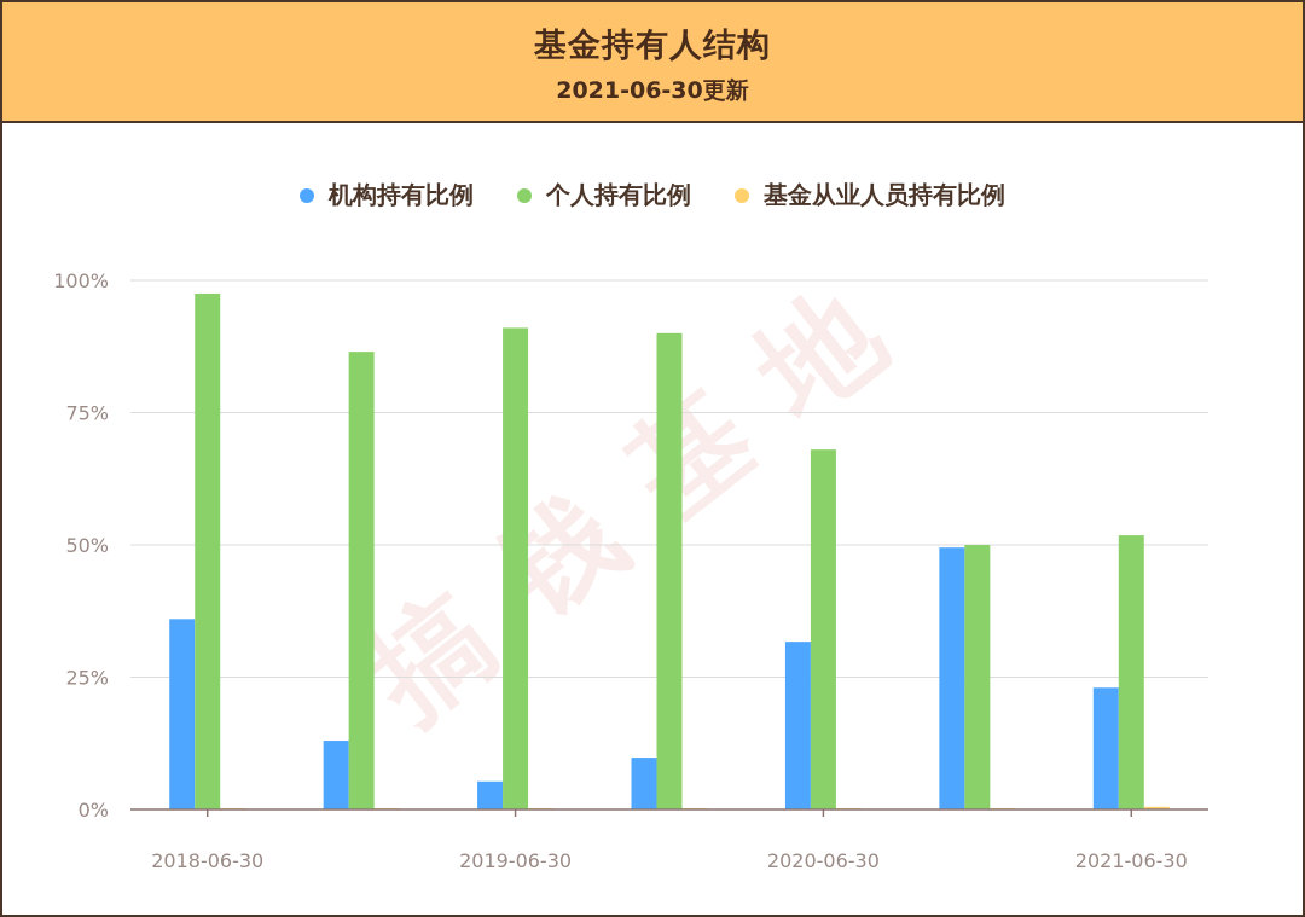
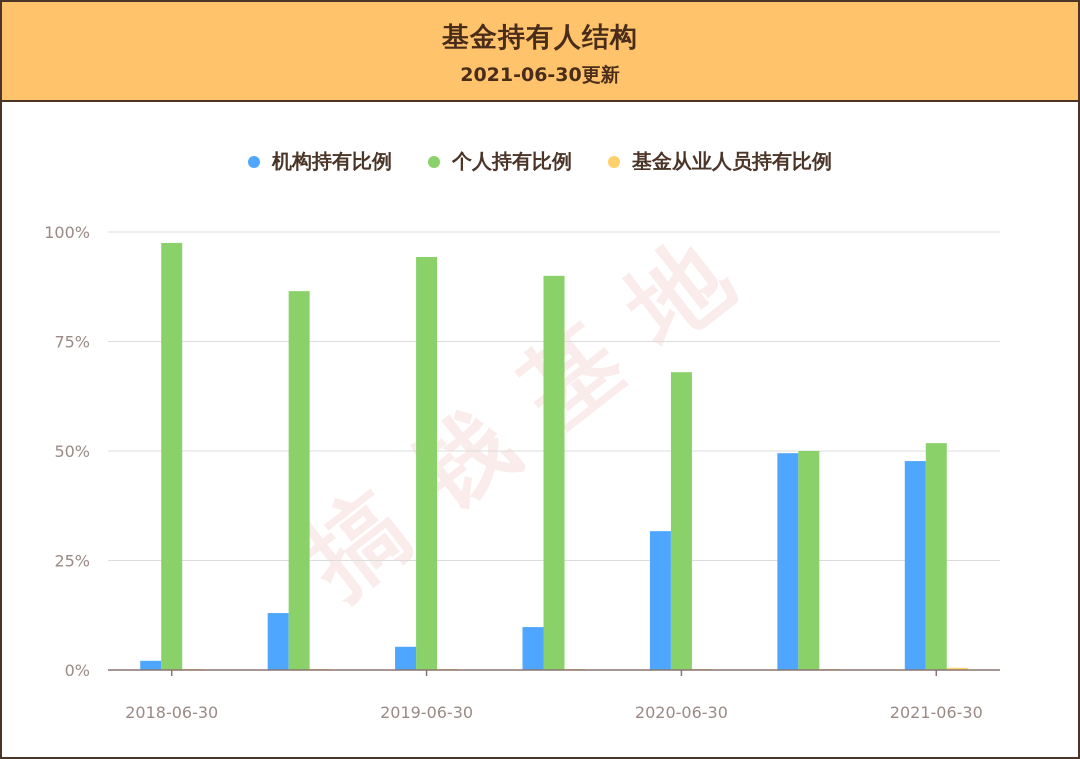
机构持有比例/2018-06-30: 36% -> 2%
个人持有比例/2019-06-30: 91% -> 94%
机构持有比例/2021-06-30: 23% -> 48%
